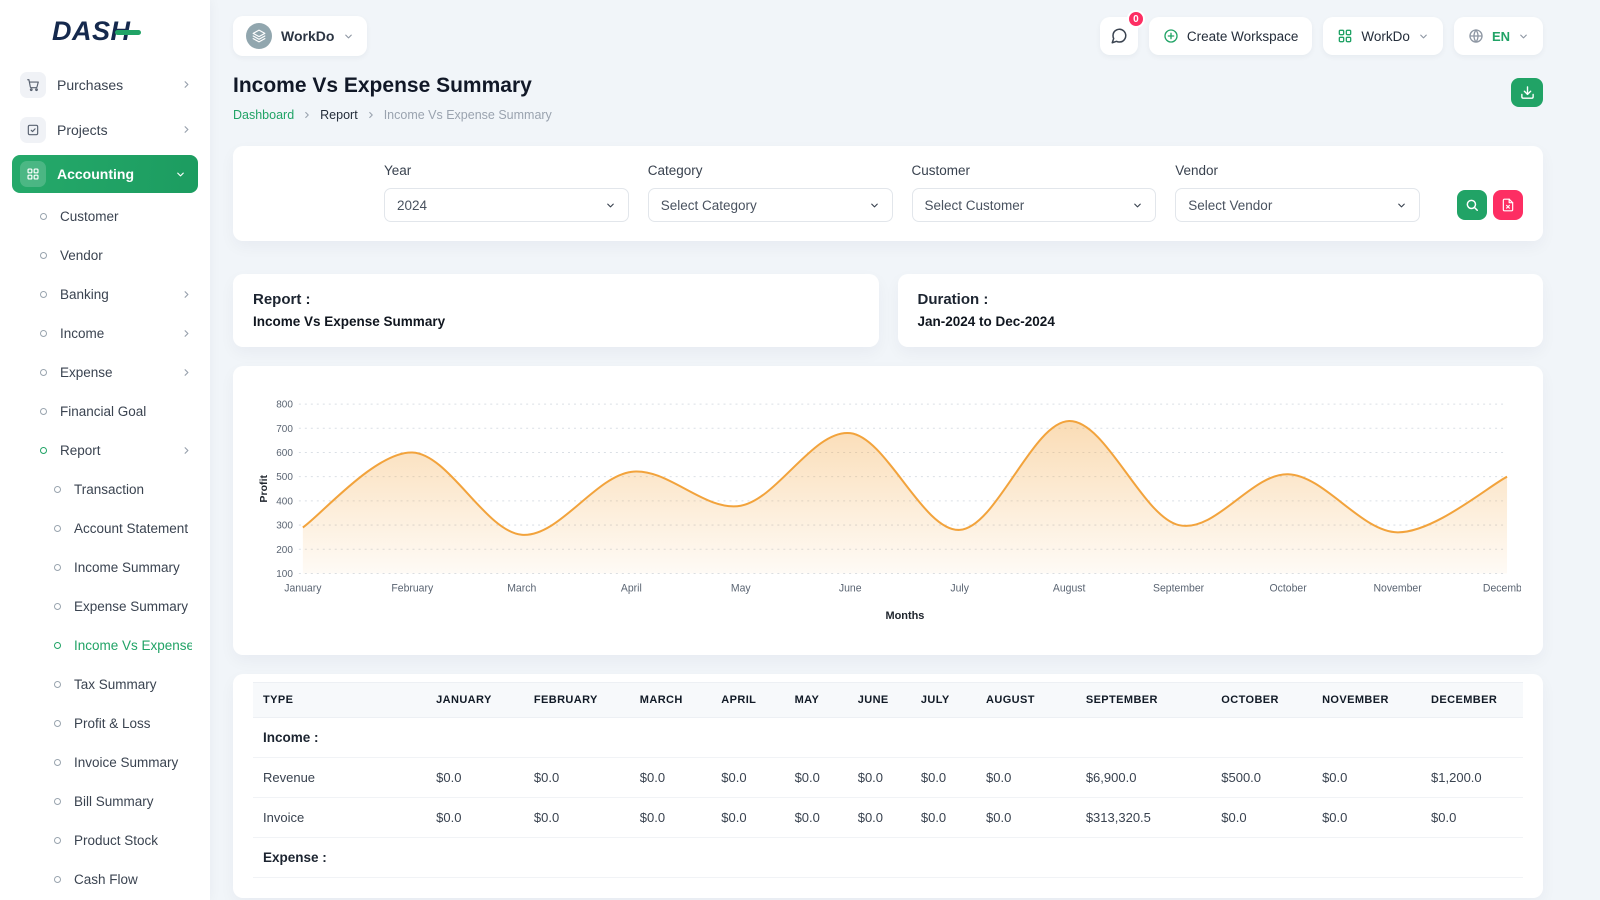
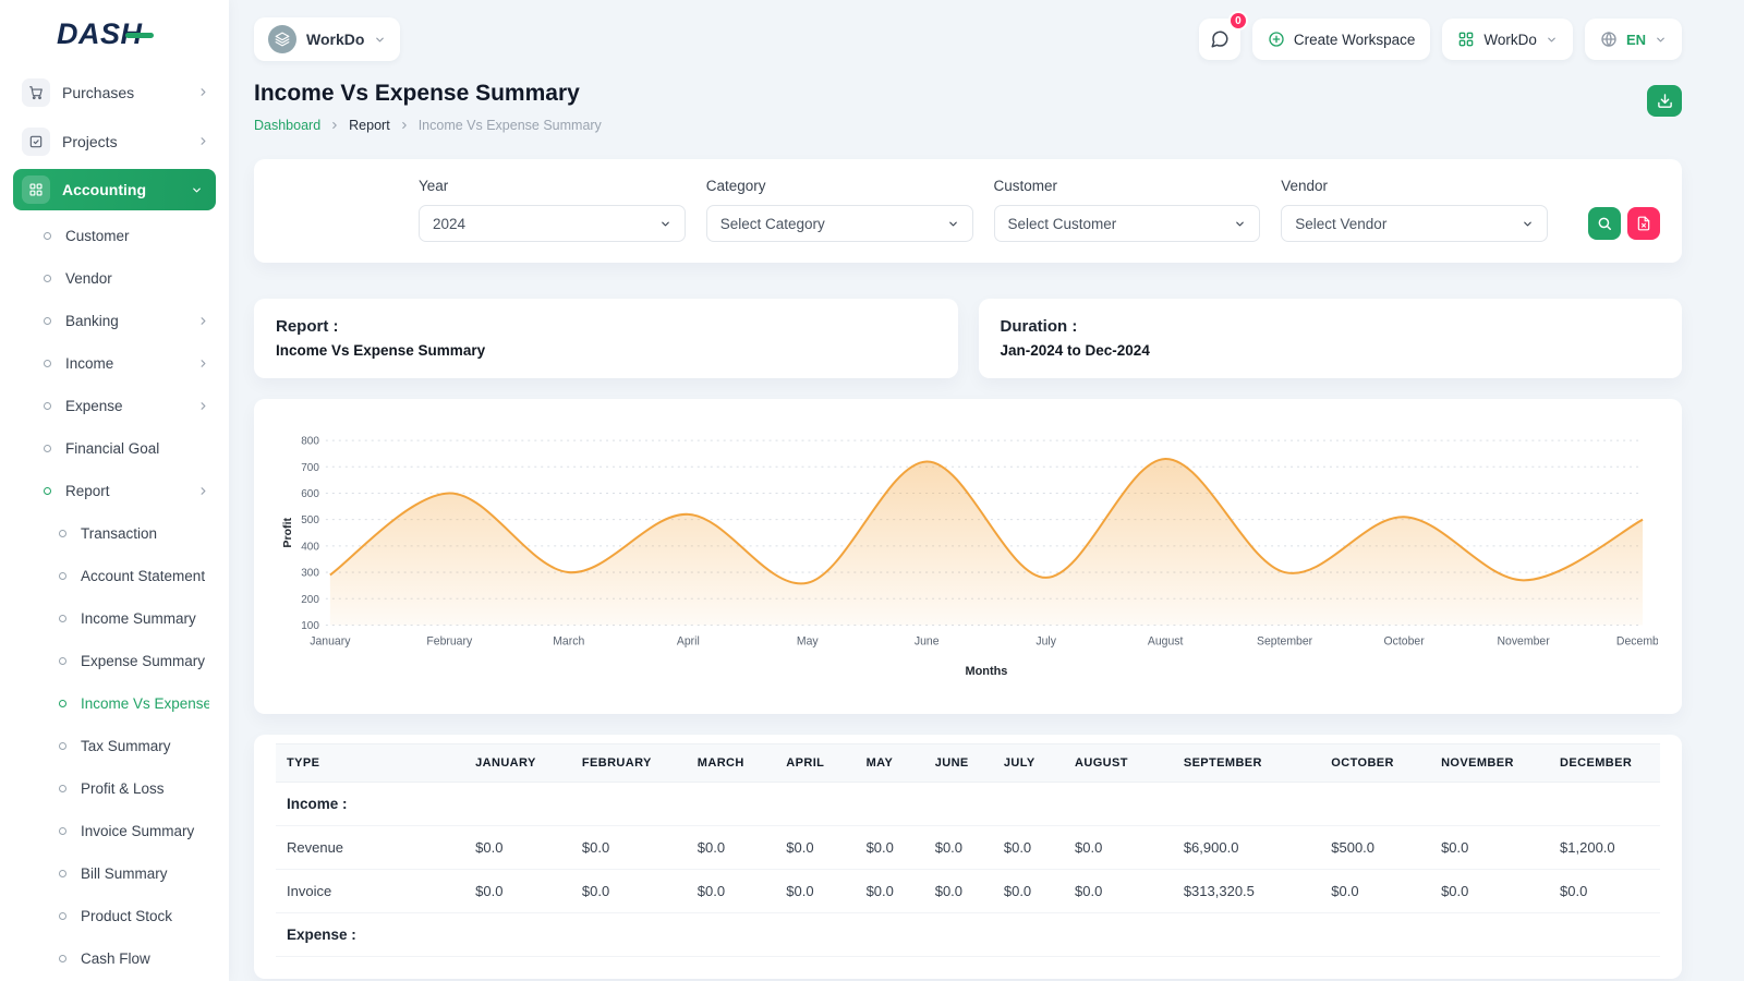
March: 260 -> 300
May: 380 -> 260
June: 680 -> 720
